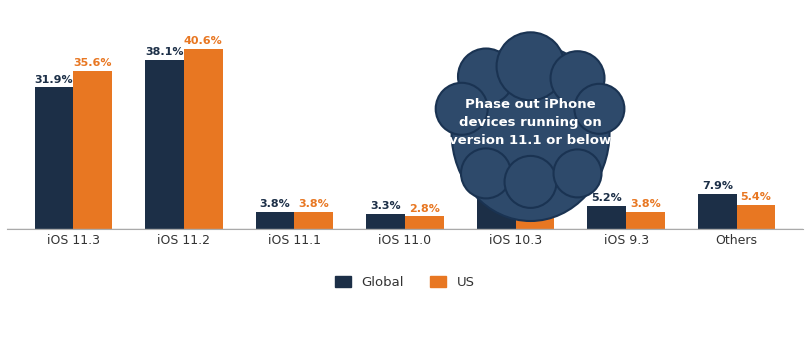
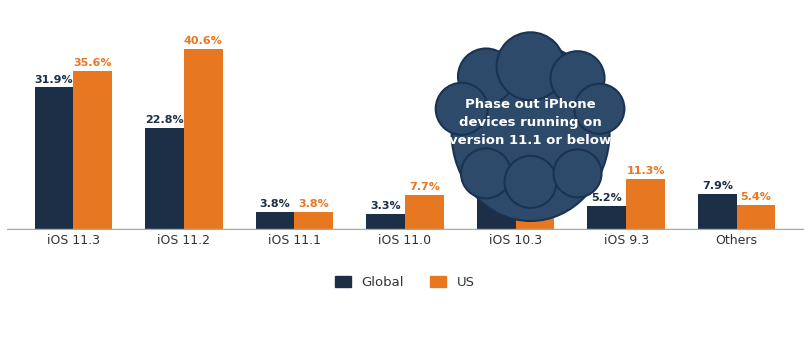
Global/iOS 11.2: 38.1% -> 22.8%
US/iOS 11.0: 2.8% -> 7.7%
US/iOS 9.3: 3.8% -> 11.3%
